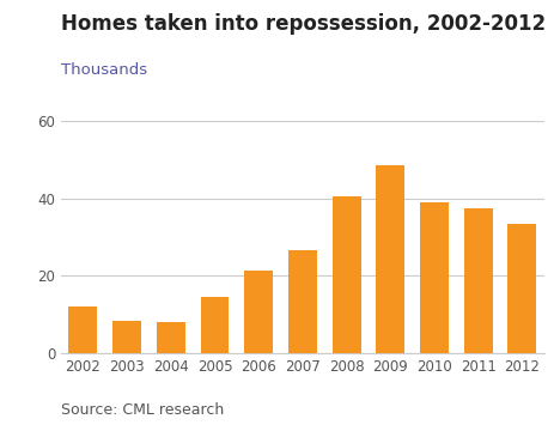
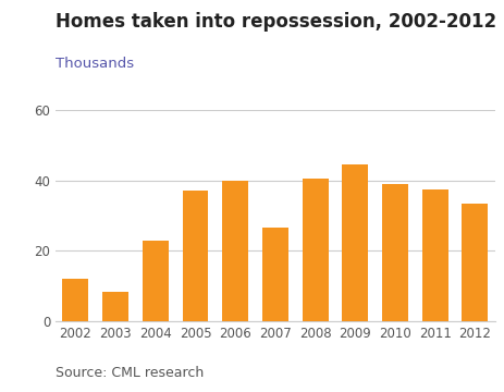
2004: 8.0 -> 23.0
2005: 14.5 -> 37.0
2006: 21.5 -> 40.0
2009: 48.5 -> 44.5
